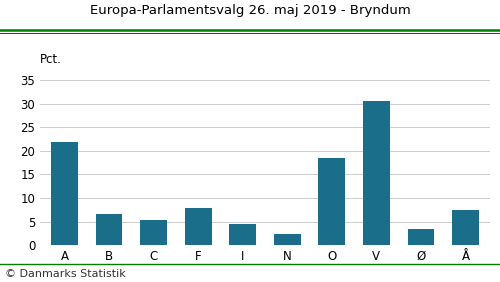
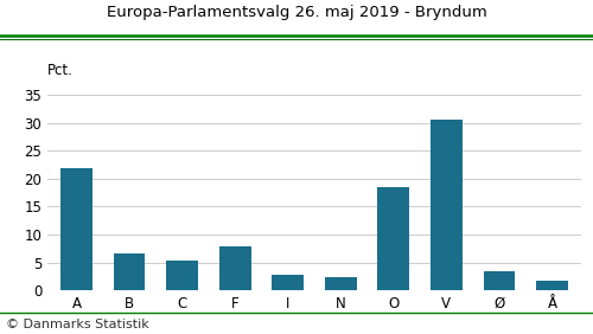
I: 4.5 -> 2.8
Å: 7.5 -> 1.8
